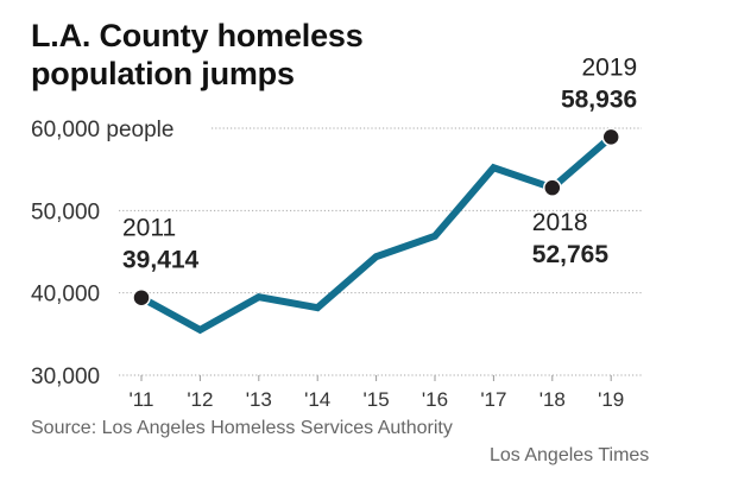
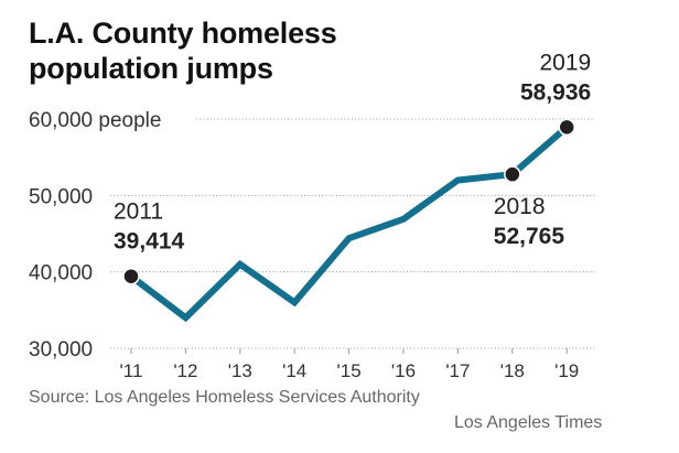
'12: 36000 -> 34000
'13: 40000 -> 41000
'14: 38000 -> 36000
'17: 55000 -> 52000
